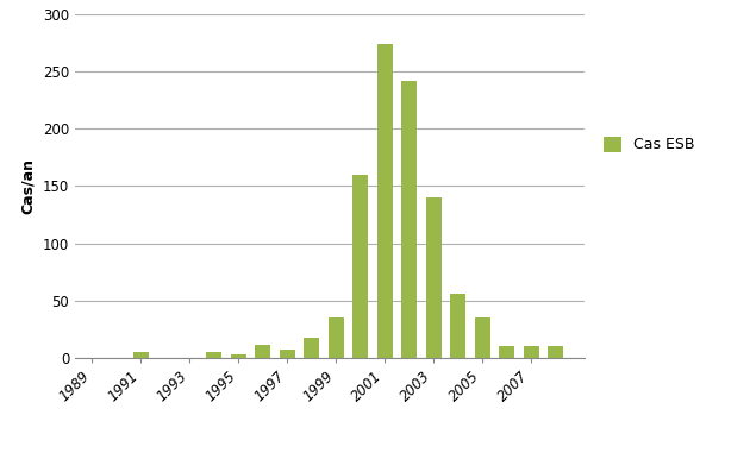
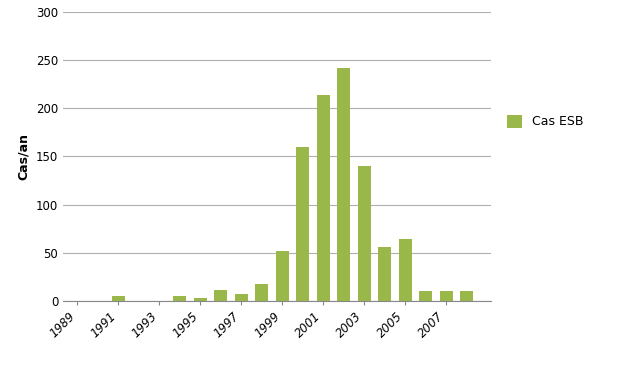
1999: 35 -> 52
2001: 274 -> 214
2005: 35 -> 64
